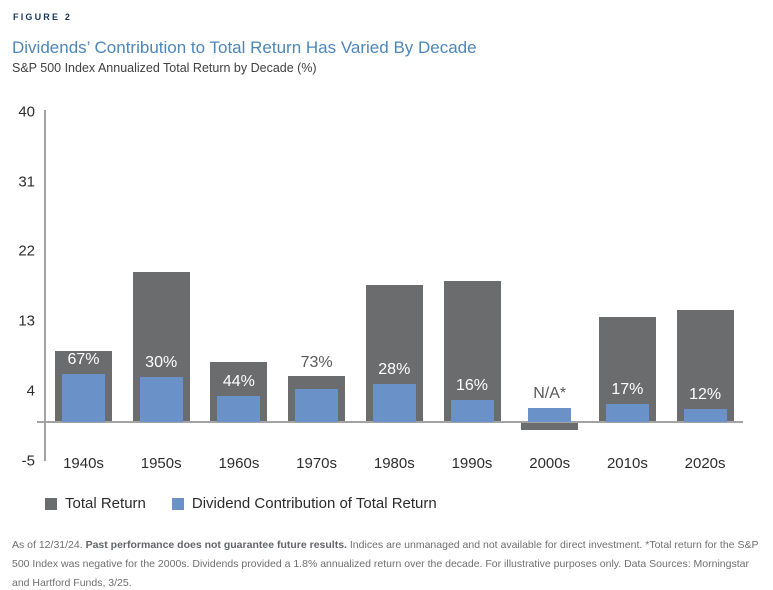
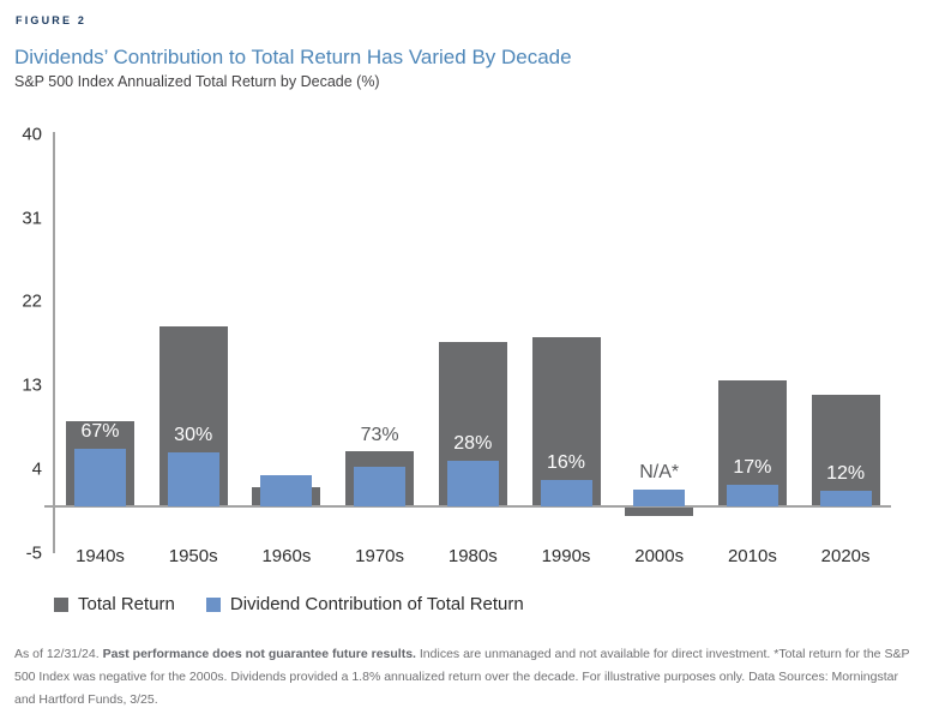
Total Return/1960s: 8 -> 2
Total Return/2020s: 14 -> 12
